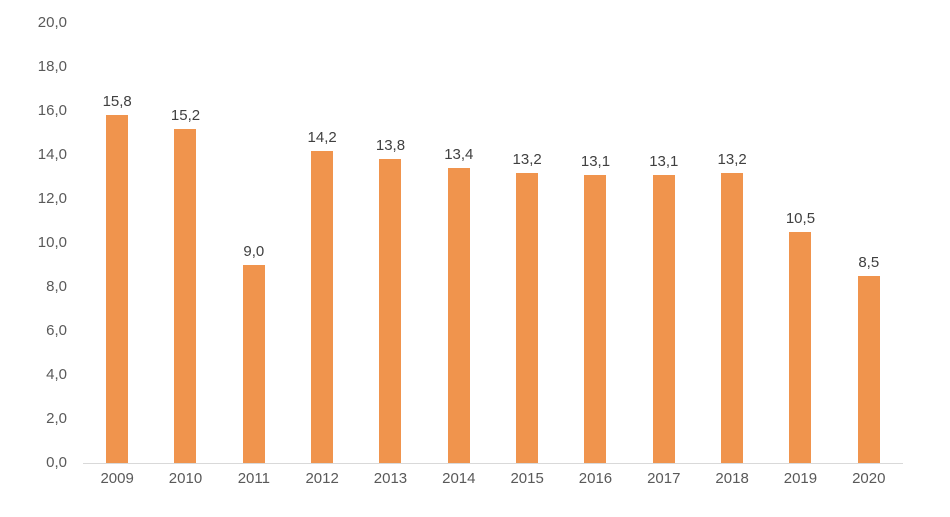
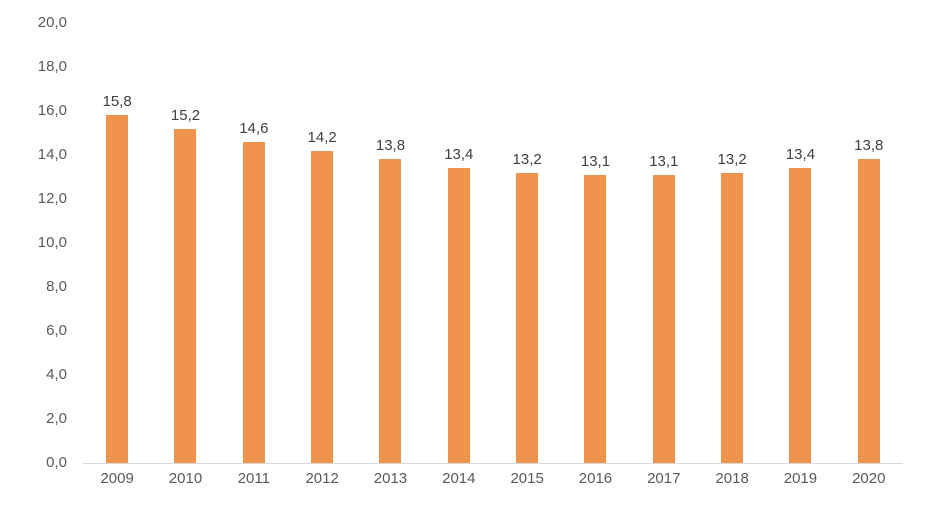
2011: 9,0 -> 14,6
2019: 10,5 -> 13,4
2020: 8,5 -> 13,8
